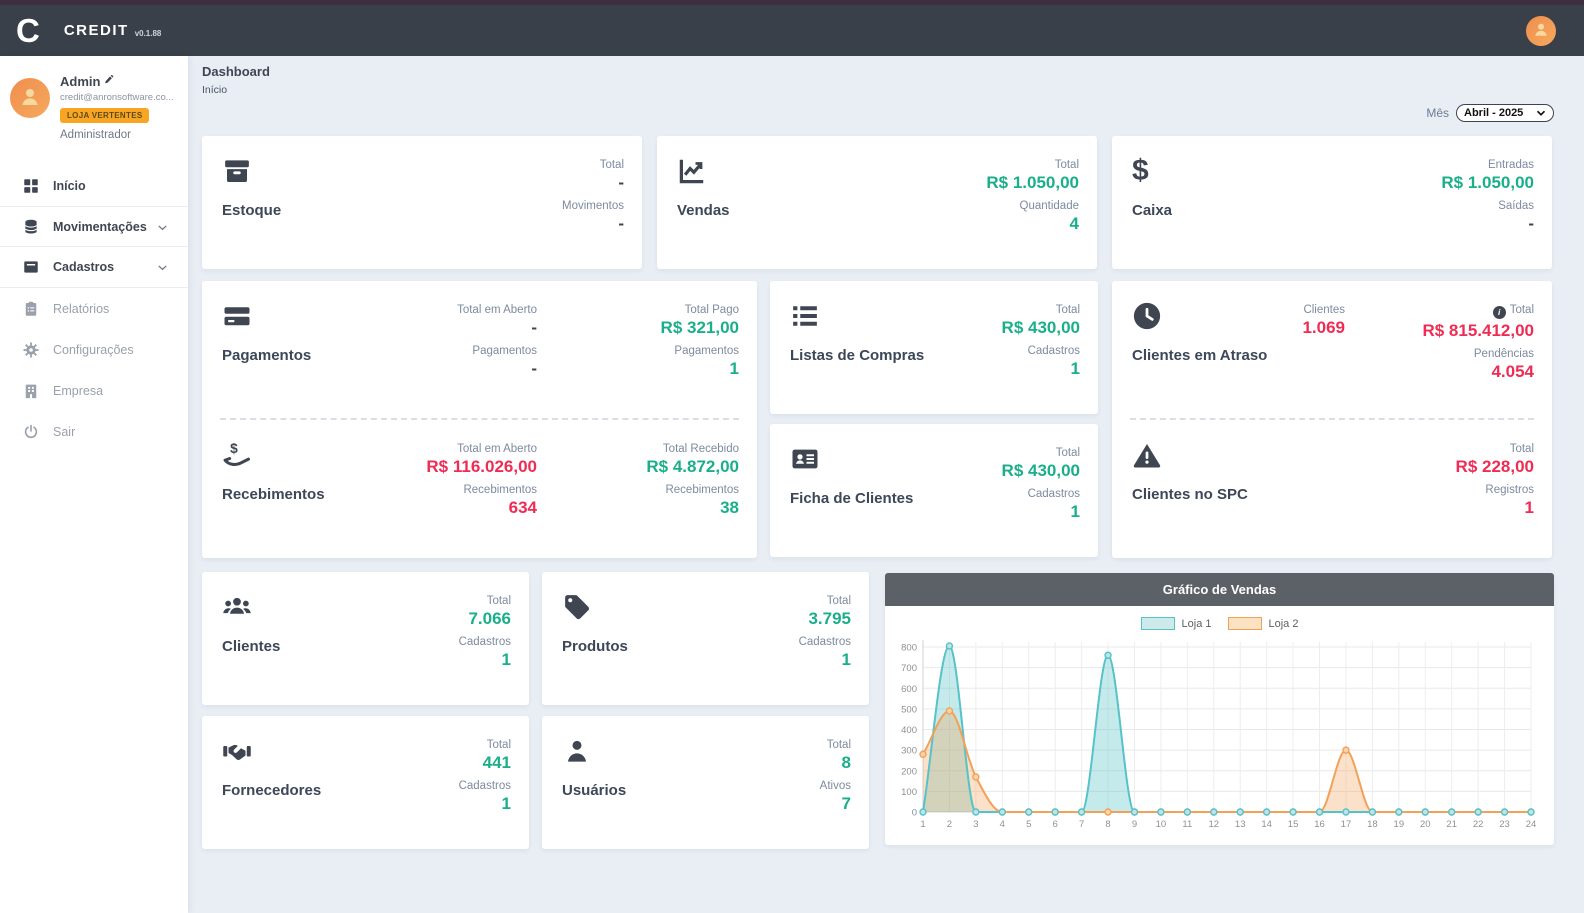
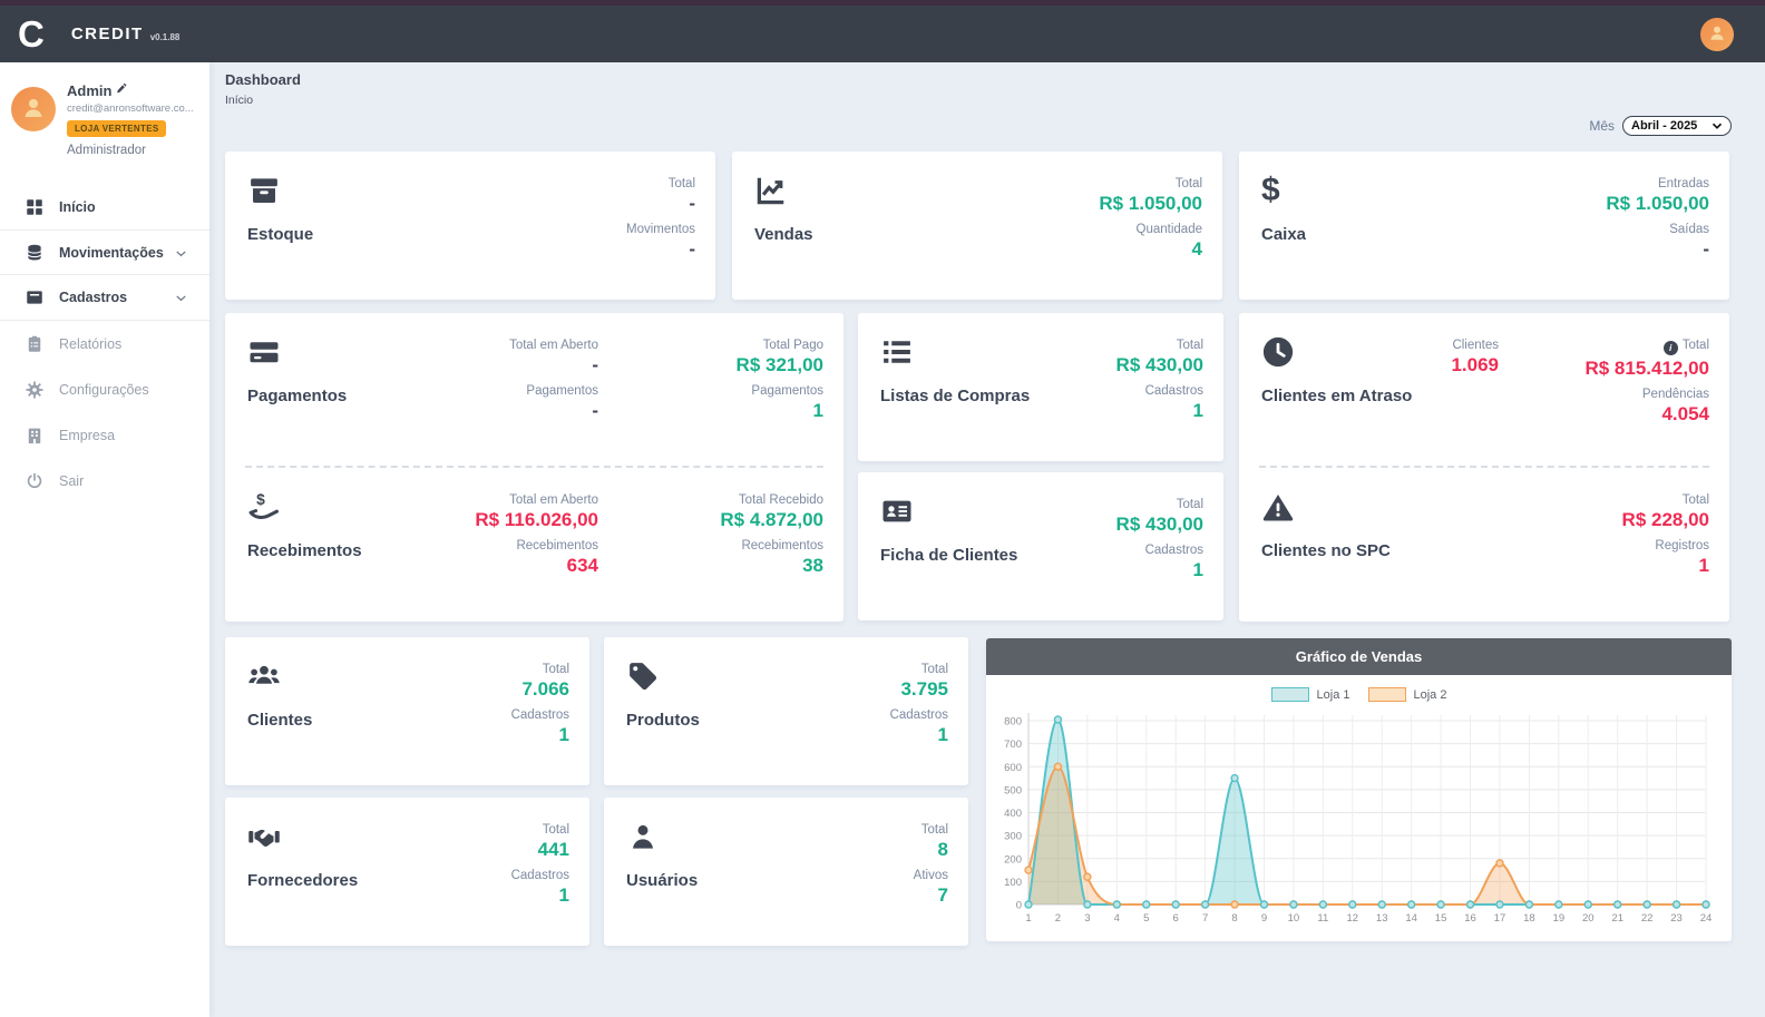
Loja 2/1: 280 -> 150
Loja 2/2: 490 -> 600
Loja 2/3: 170 -> 120
Loja 1/8: 760 -> 550
Loja 2/17: 300 -> 180
